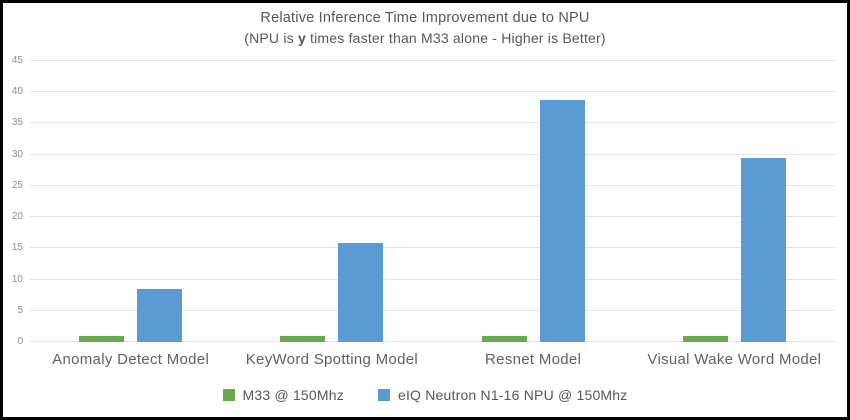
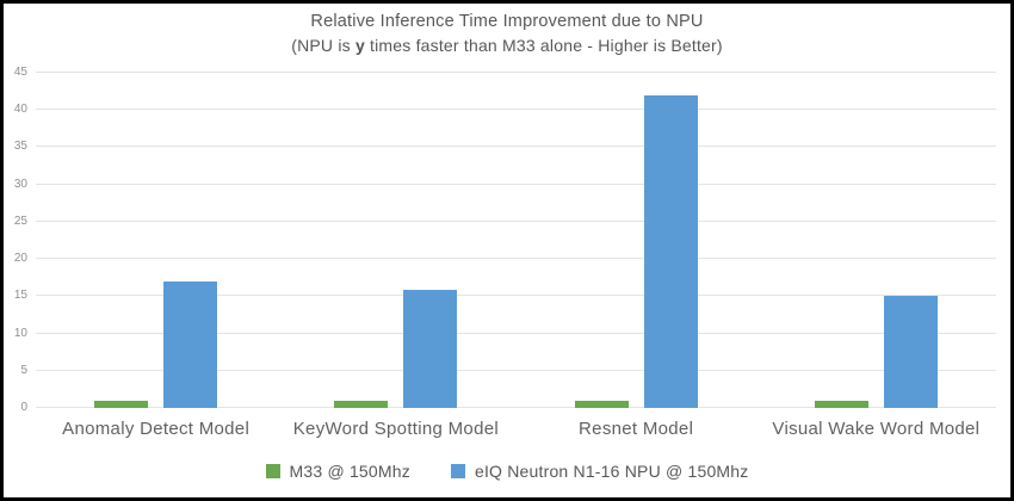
eIQ Neutron N1-16 NPU @ 150Mhz/Anomaly Detect Model: 8 -> 17
eIQ Neutron N1-16 NPU @ 150Mhz/Resnet Model: 39 -> 42
eIQ Neutron N1-16 NPU @ 150Mhz/Visual Wake Word Model: 29 -> 15
